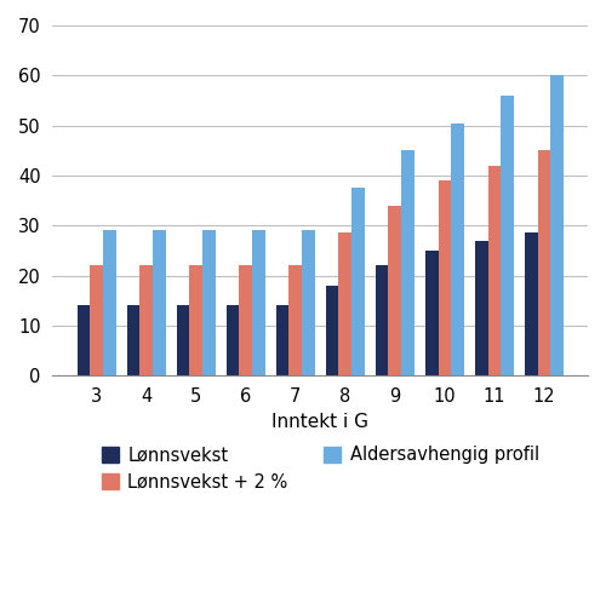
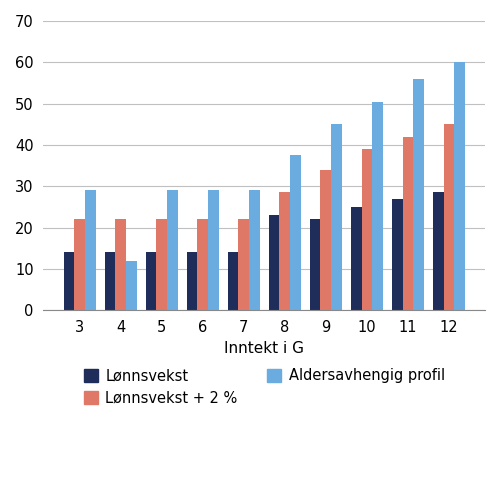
Aldersavhengig profil/4: 29.0 -> 12.0
Lønnsvekst/8: 18.0 -> 23.0
